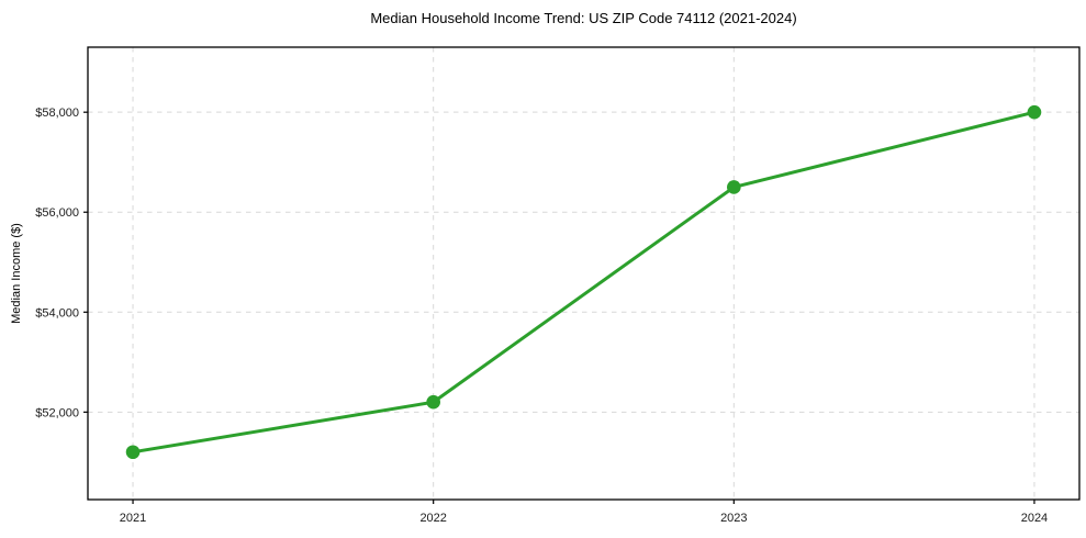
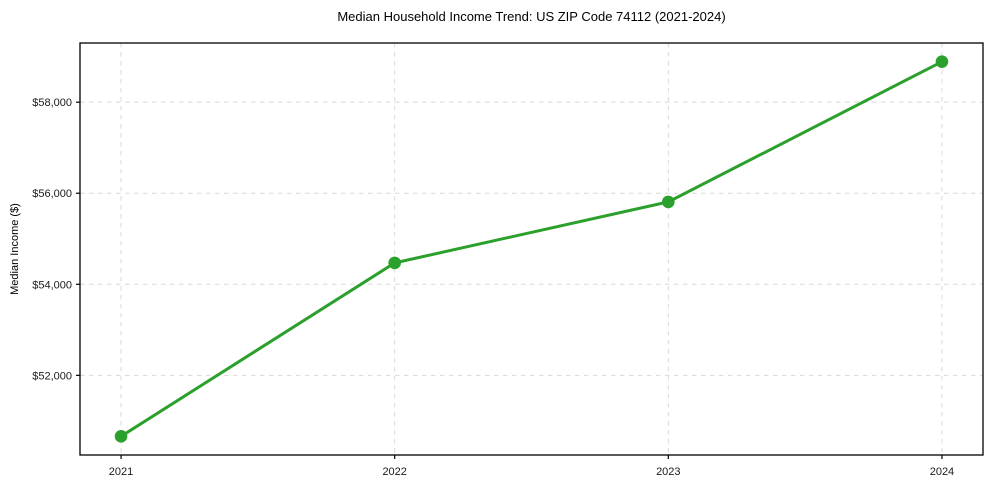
2021: $51200 -> $50700
2022: $52200 -> $54500
2023: $56500 -> $55800
2024: $58000 -> $58900
